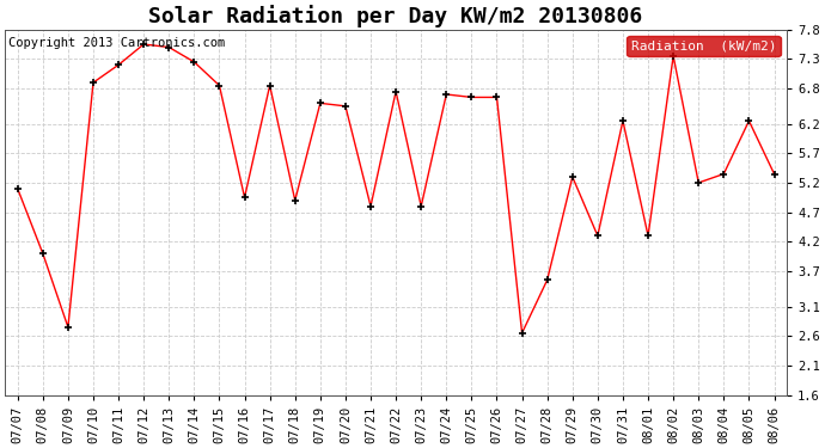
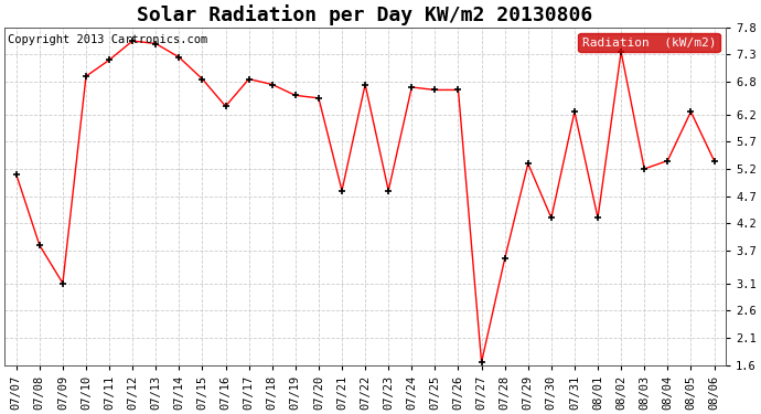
07/08: 4.00 -> 3.80
07/09: 2.75 -> 3.10
07/16: 4.95 -> 6.35
07/18: 4.90 -> 6.75
07/27: 2.65 -> 1.65
